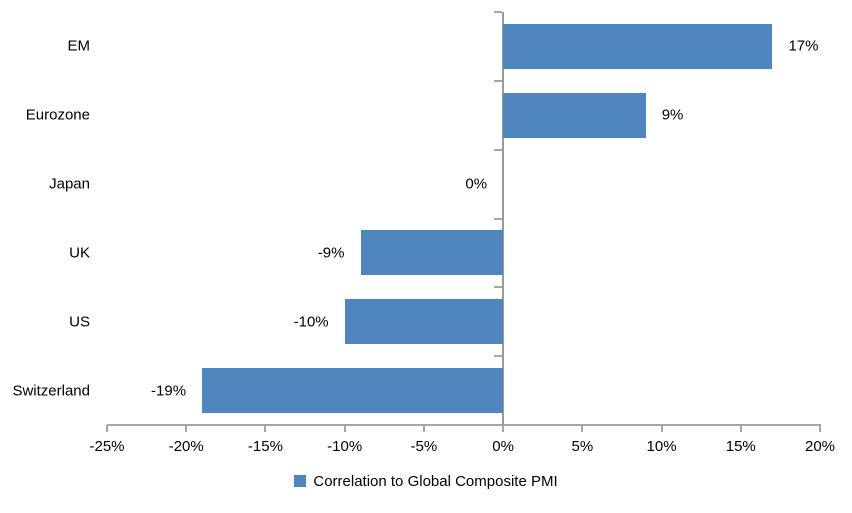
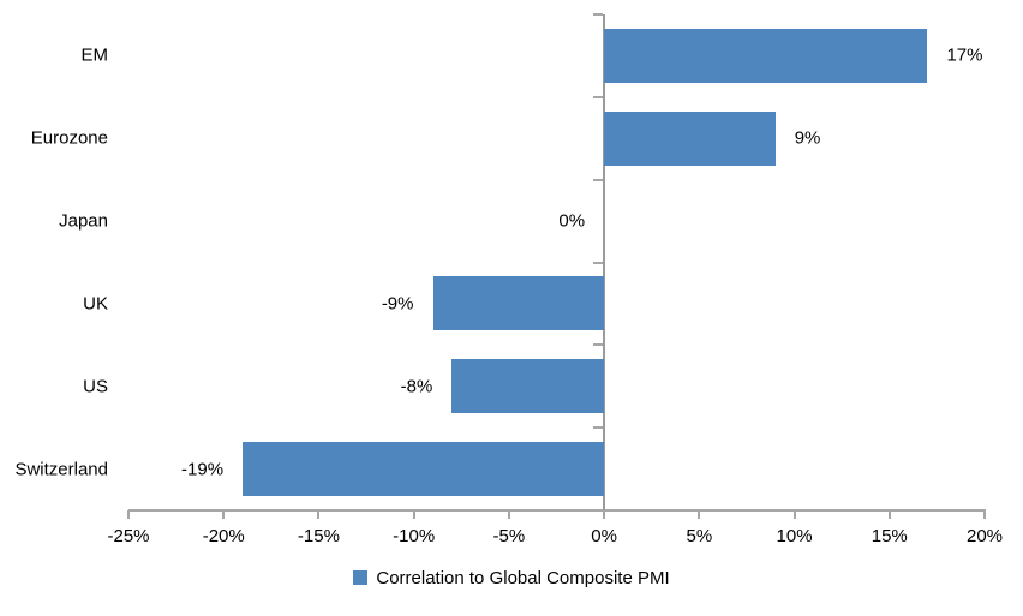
US: -10% -> -8%
